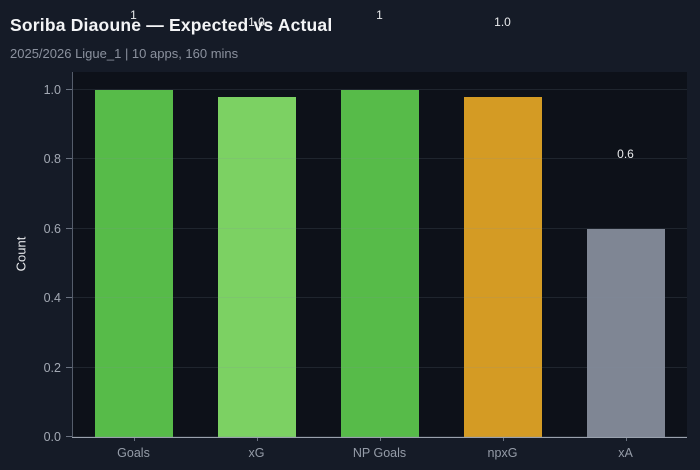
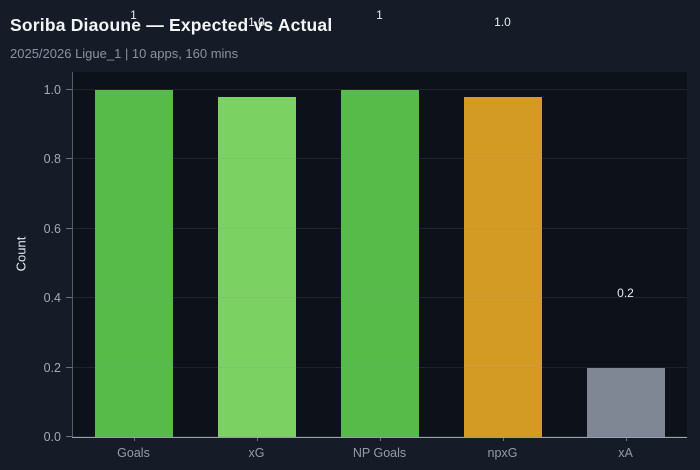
xA: 0.6 -> 0.2
